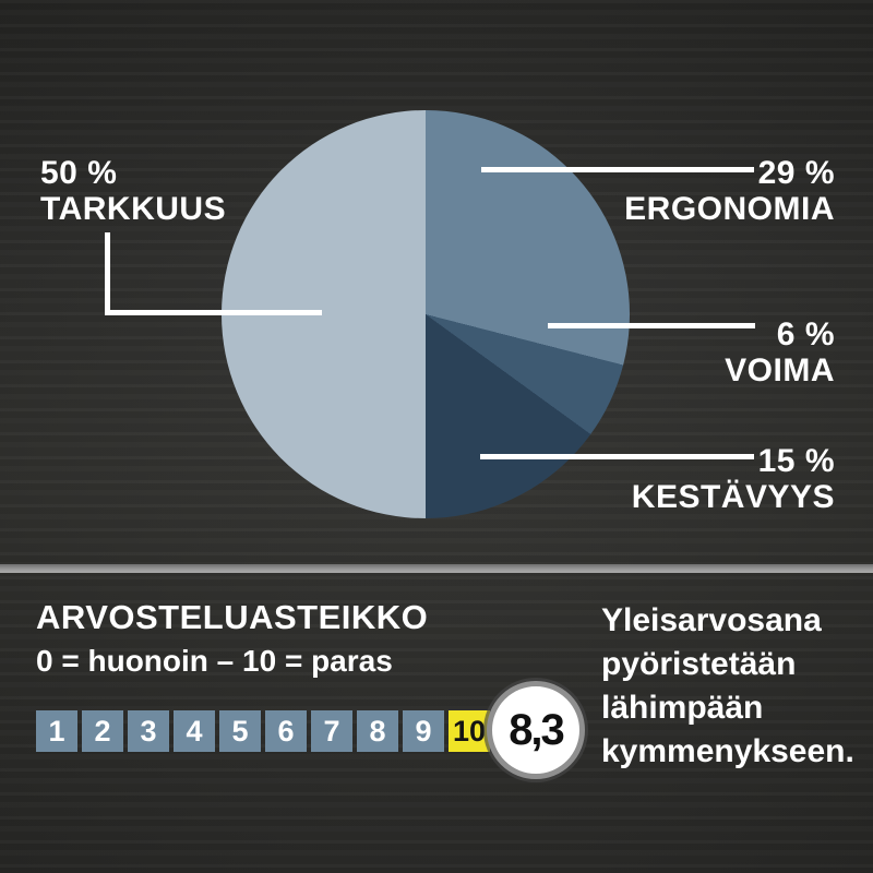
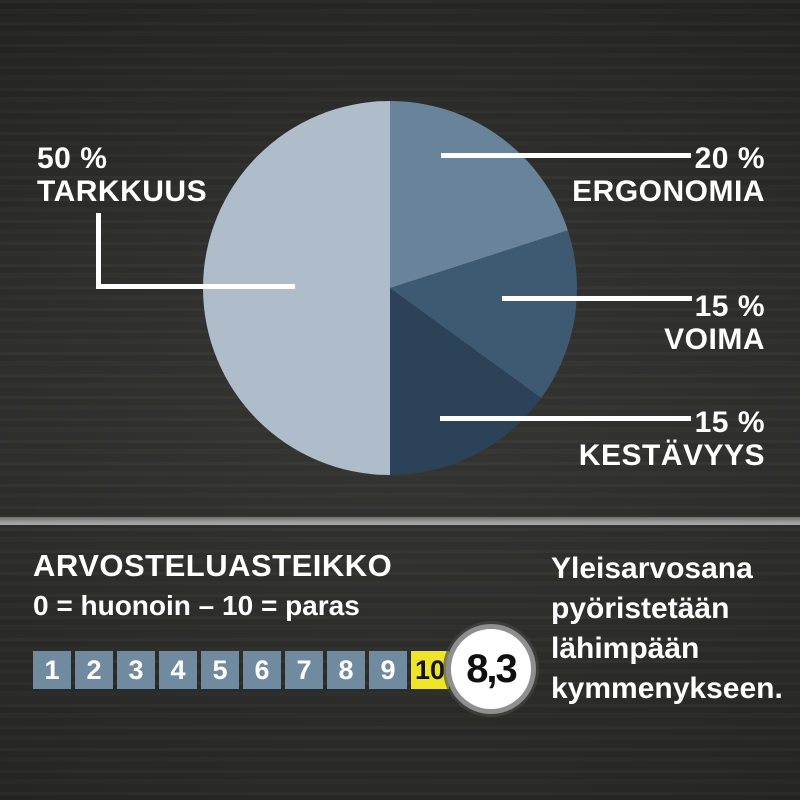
ERGONOMIA: 29 -> 20
VOIMA: 6 -> 15
